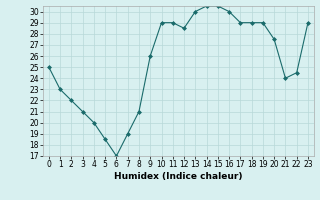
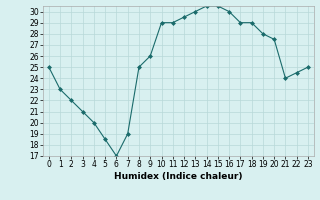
8: 21.0 -> 25.0
12: 28.5 -> 29.5
19: 29.0 -> 28.0
23: 29.0 -> 25.0
